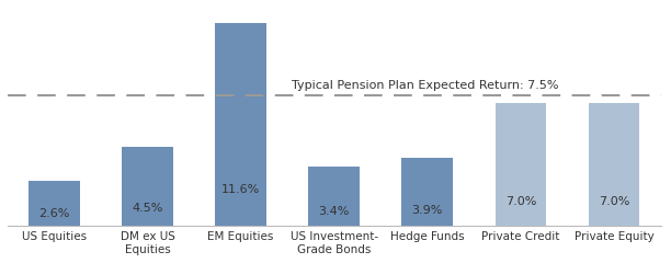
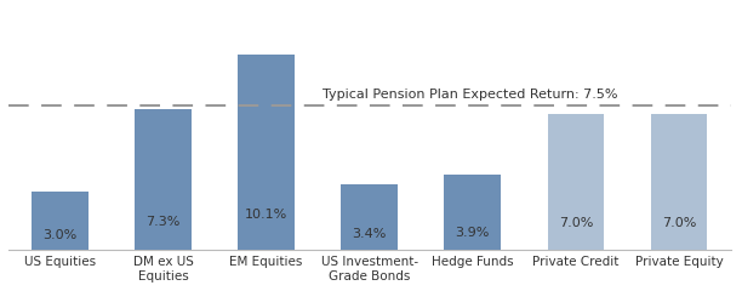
US Equities: 2.6% -> 3.0%
DM ex US Equities: 4.5% -> 7.3%
EM Equities: 11.6% -> 10.1%
